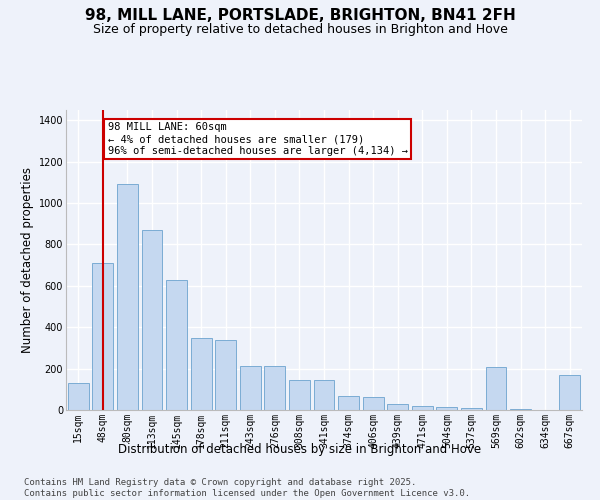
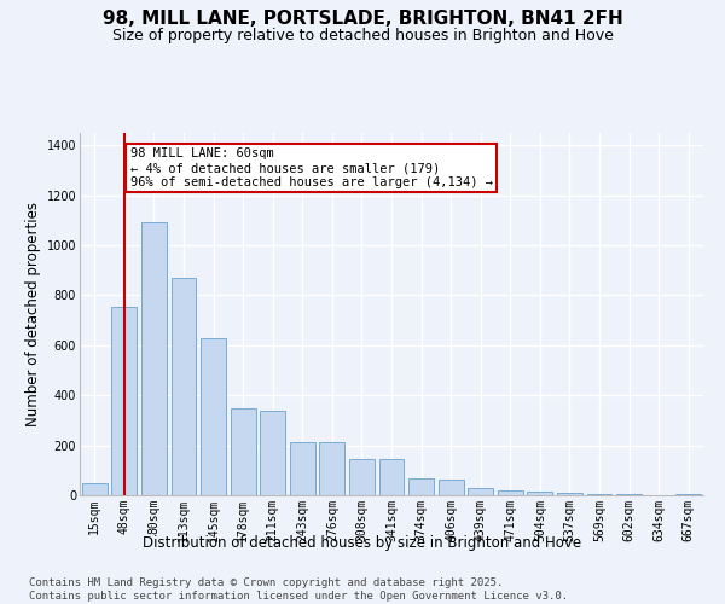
15sqm: 130 -> 50
48sqm: 710 -> 755
569sqm: 210 -> 7
667sqm: 170 -> 5
